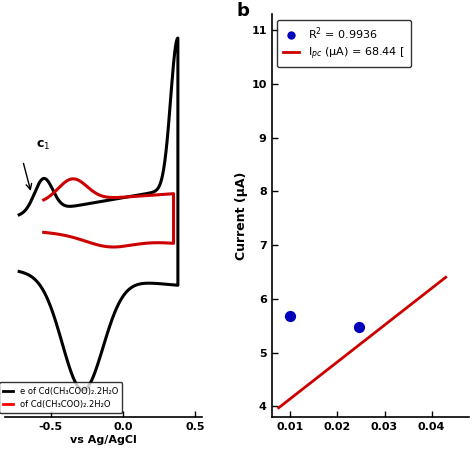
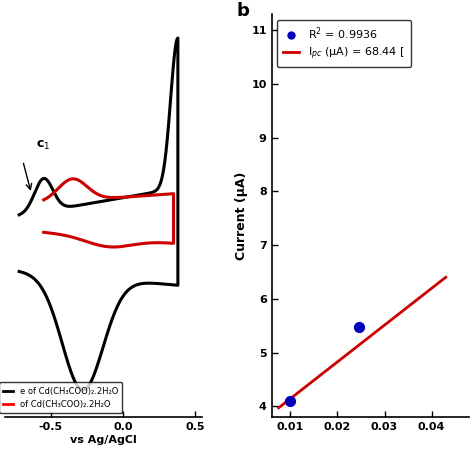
0.01: 5.68 -> 4.10
